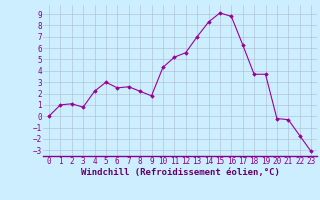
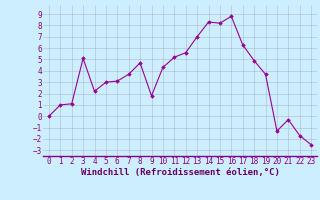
3: 0.8 -> 5.1
6: 2.5 -> 3.1
7: 2.6 -> 3.7
8: 2.2 -> 4.7
15: 9.1 -> 8.2
18: 3.7 -> 4.9
20: -0.2 -> -1.3
23: -3.1 -> -2.5
